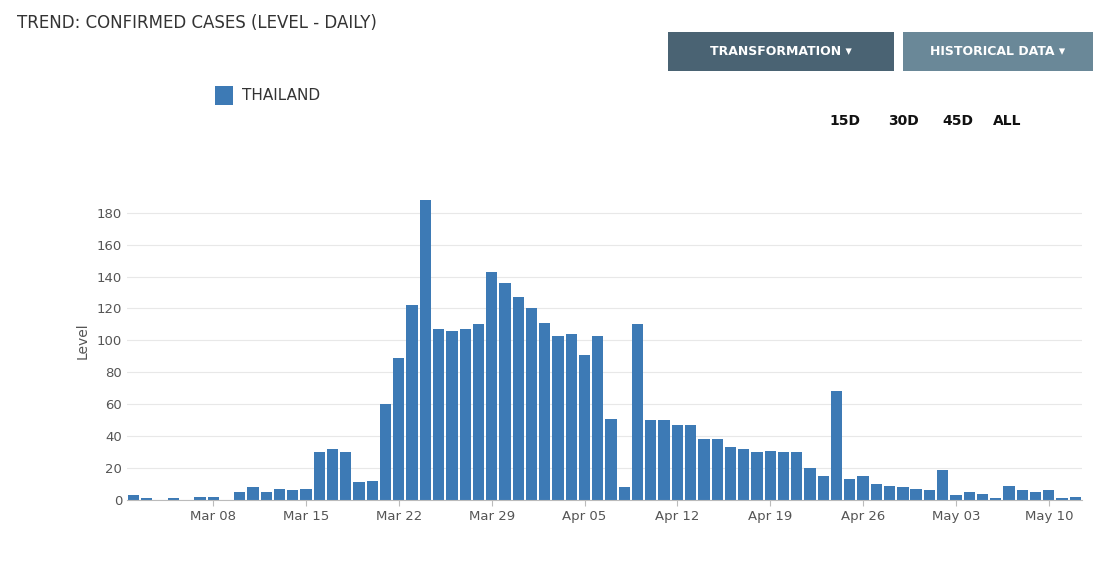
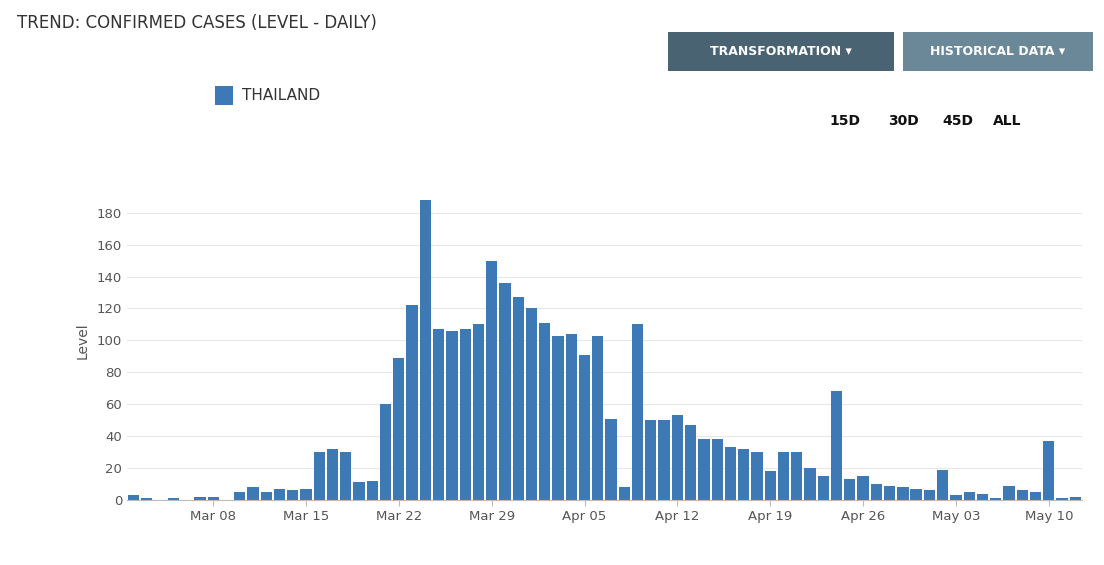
Mar 29: 143 -> 150
Apr 12: 47 -> 53
Apr 19: 31 -> 18
May 10: 6 -> 37
